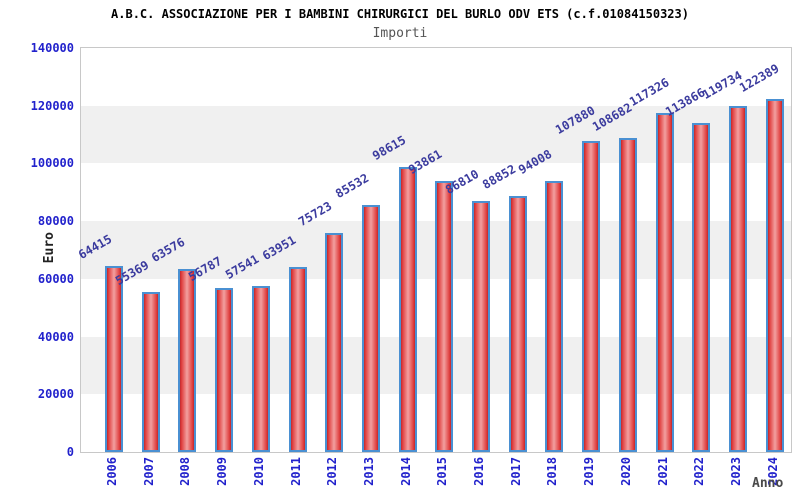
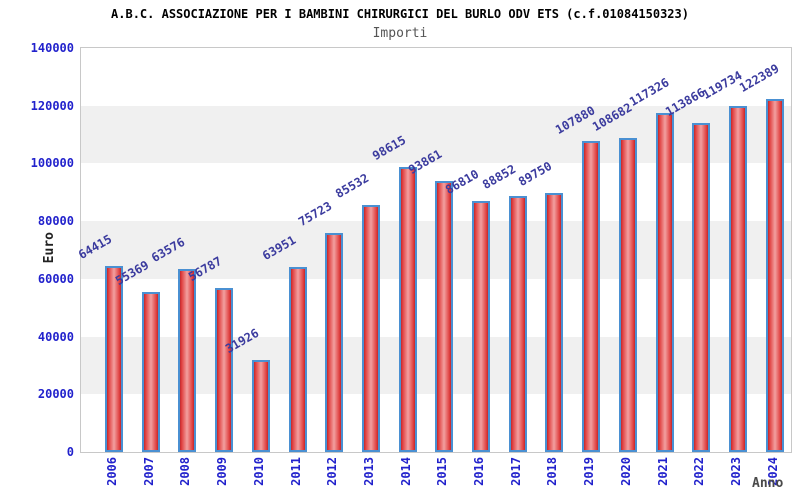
2010: 57541 -> 31926
2018: 94008 -> 89750
